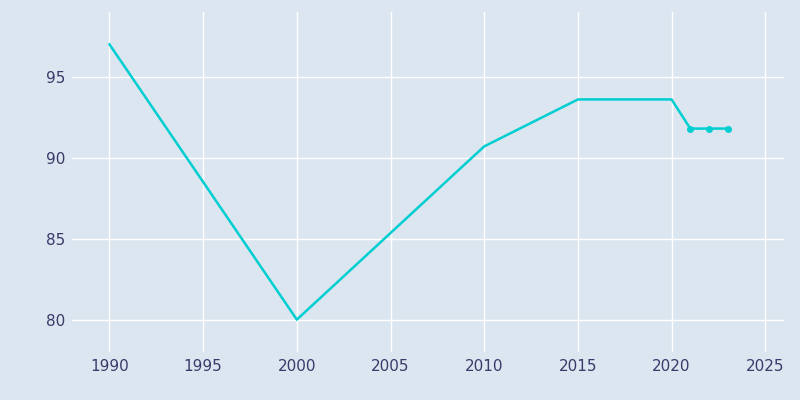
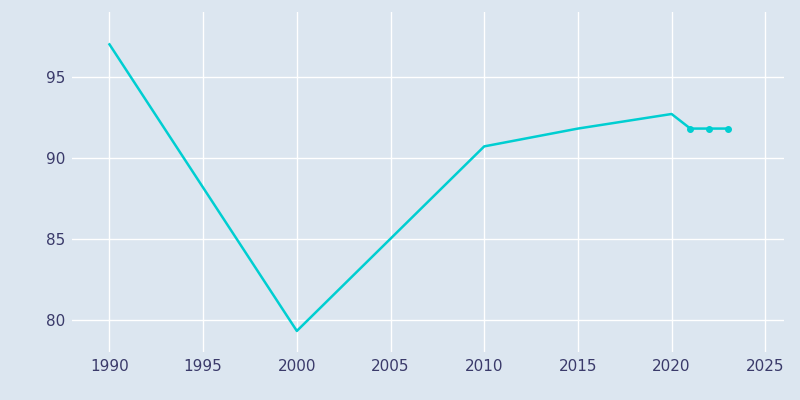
2000: 80.0 -> 79.3
2015: 93.6 -> 91.8
2020: 93.6 -> 92.7
